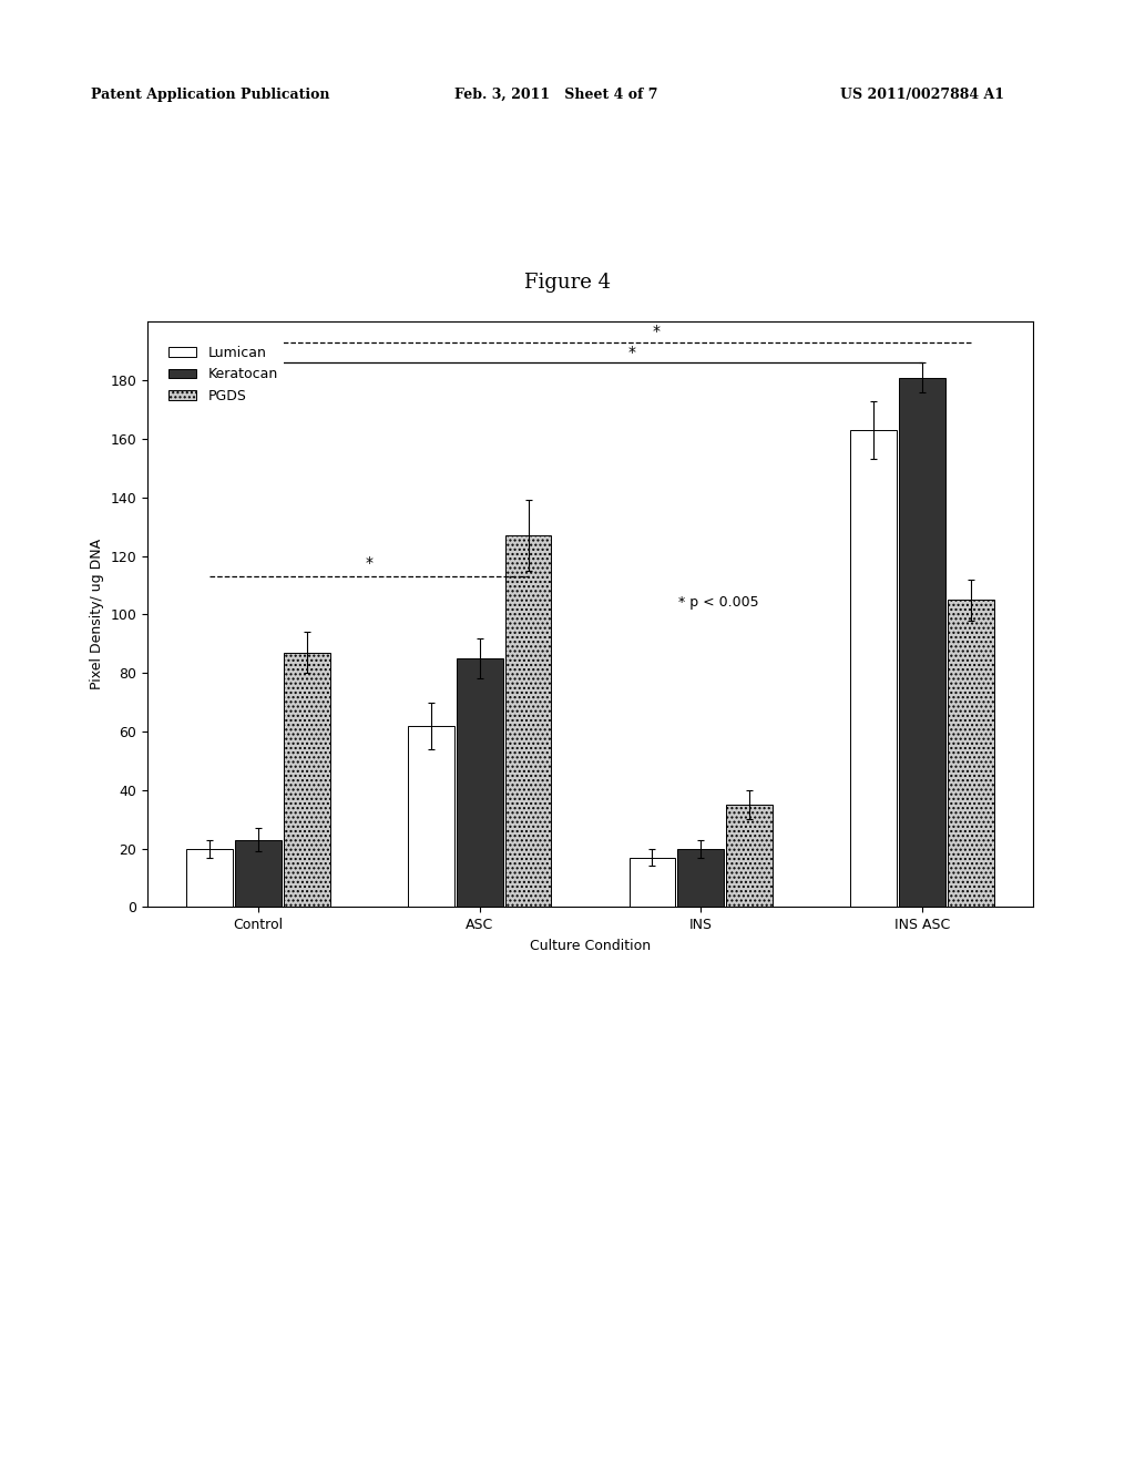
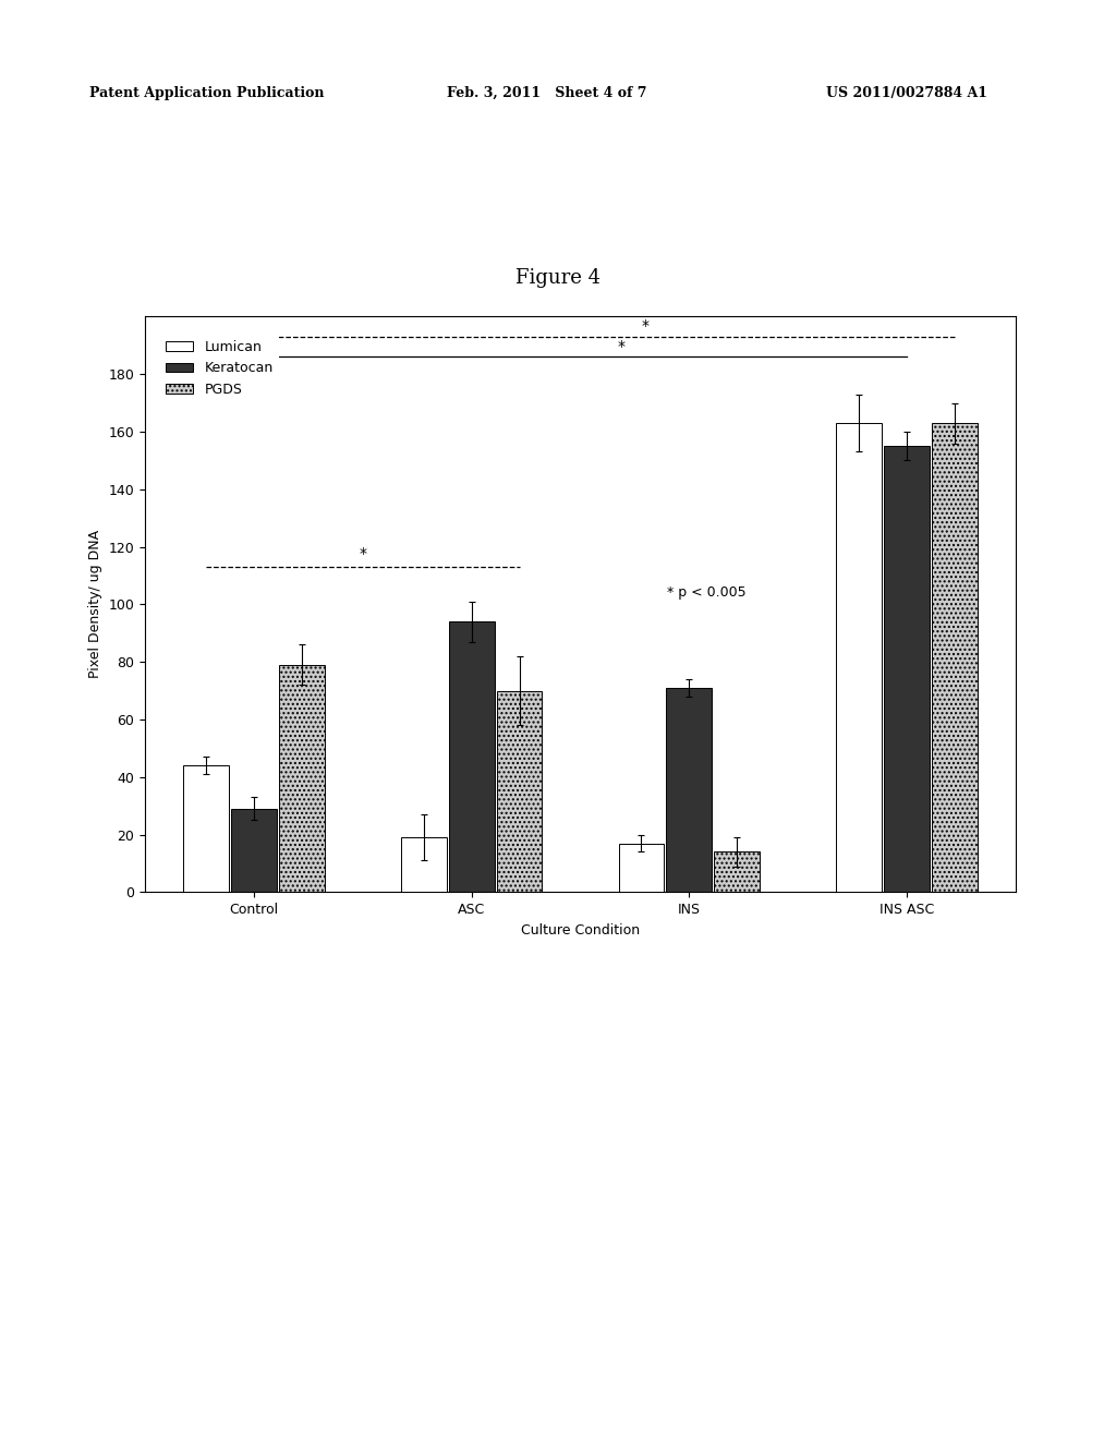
Lumican/Control: 20 -> 44
Keratocan/Control: 23 -> 29
PGDS/Control: 87 -> 79
Lumican/ASC: 62 -> 19
Keratocan/ASC: 85 -> 94
PGDS/ASC: 127 -> 70
Keratocan/INS: 20 -> 71
PGDS/INS: 35 -> 14
Keratocan/INS ASC: 181 -> 155
PGDS/INS ASC: 105 -> 163
